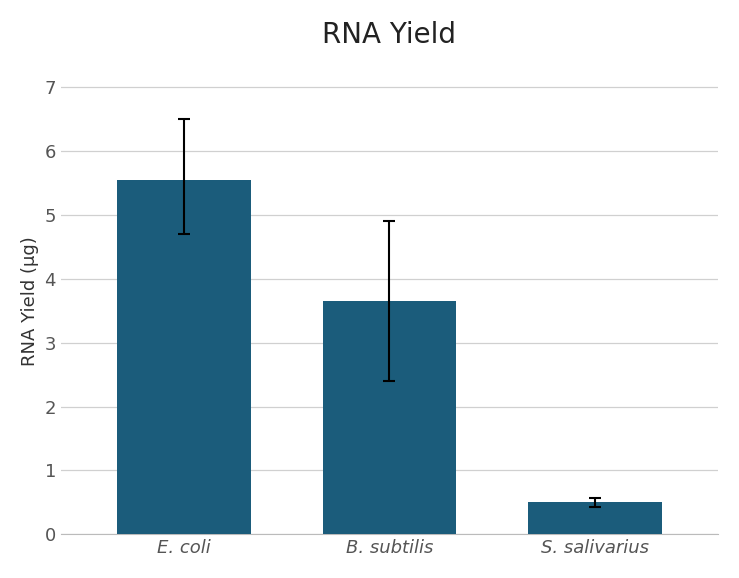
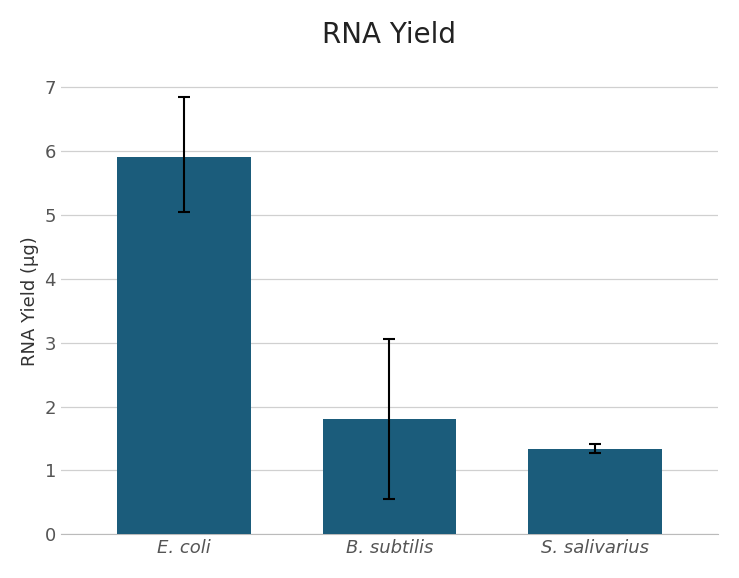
E. coli: 5.55 -> 5.90
B. subtilis: 3.65 -> 1.80
S. salivarius: 0.50 -> 1.34
